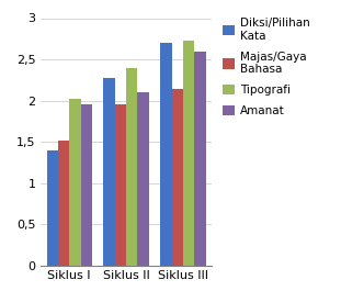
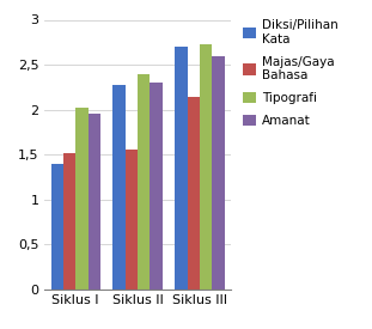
Majas/Gaya Bahasa/Siklus II: 1,95 -> 1,56
Amanat/Siklus II: 2,10 -> 2,30
